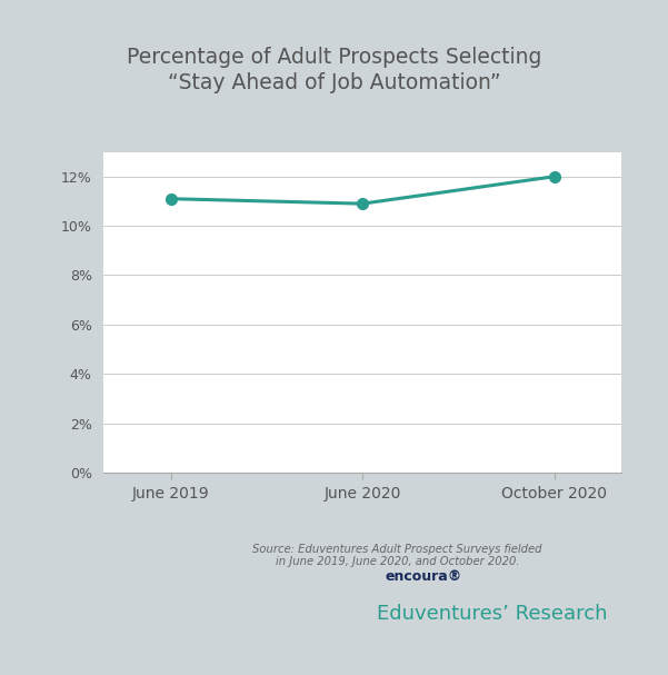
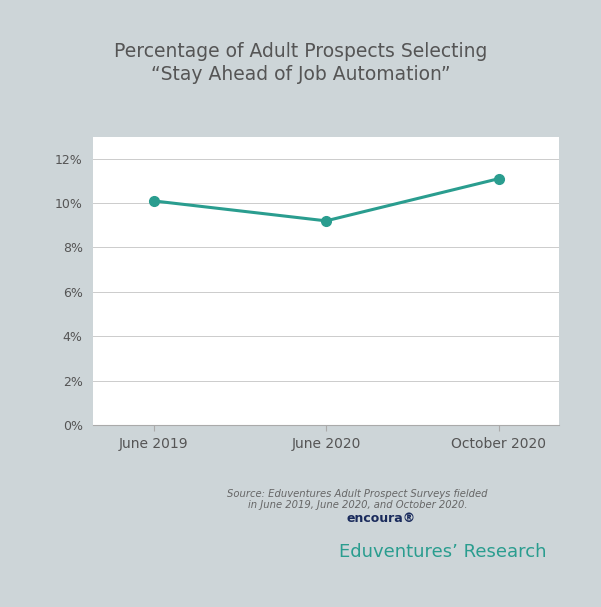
June 2019: 11.1% -> 10.1%
June 2020: 10.9% -> 9.2%
October 2020: 12.0% -> 11.1%
